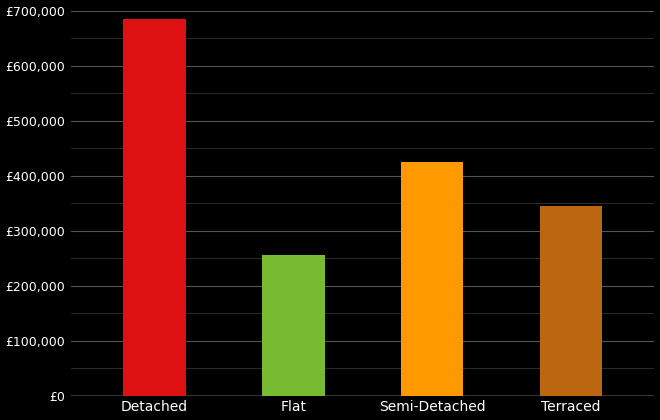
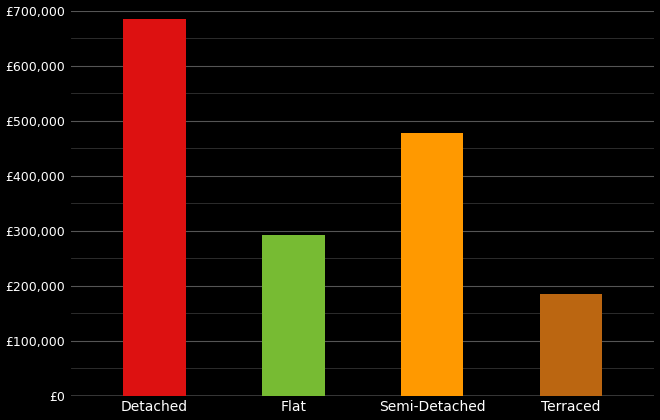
Flat: £255,000 -> £292,000
Semi-Detached: £425,000 -> £478,000
Terraced: £345,000 -> £184,000
